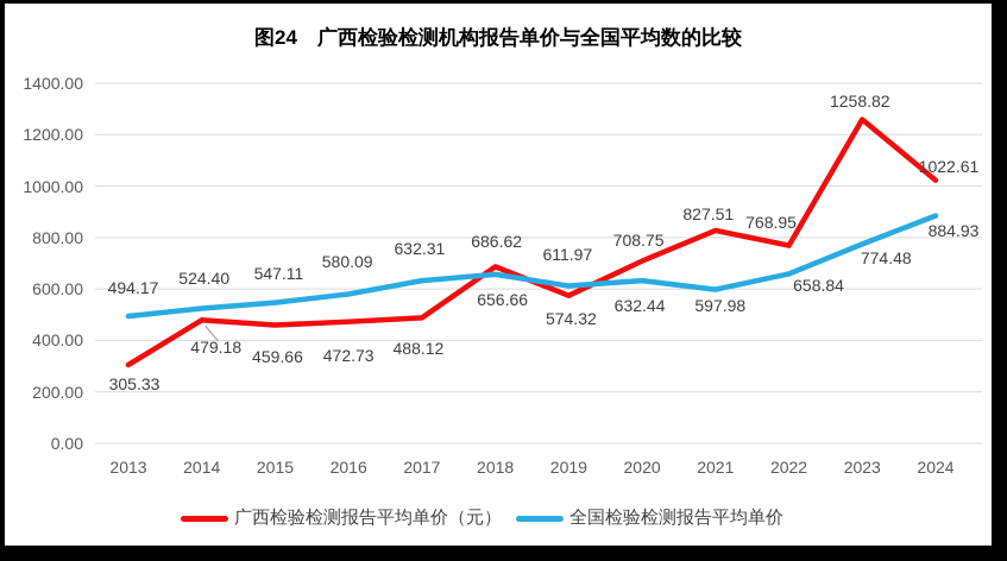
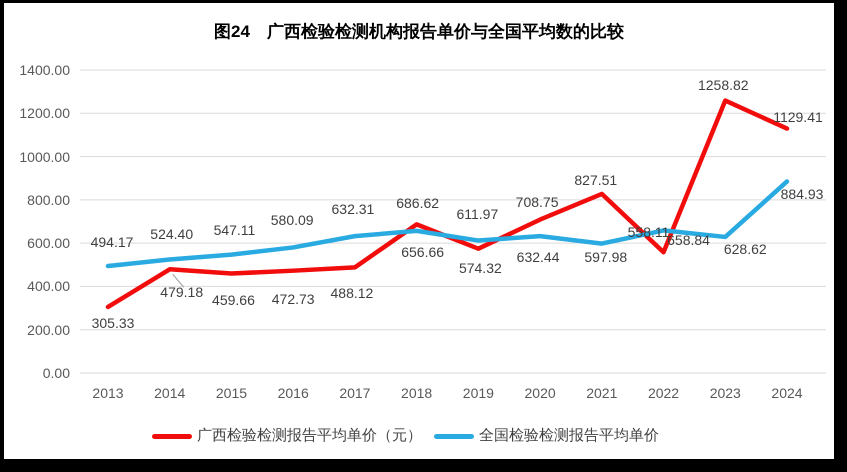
广西检验检测报告平均单价（元）/2022: 768.95 -> 558.11
全国检验检测报告平均单价/2023: 774.48 -> 628.62
广西检验检测报告平均单价（元）/2024: 1022.61 -> 1129.41
